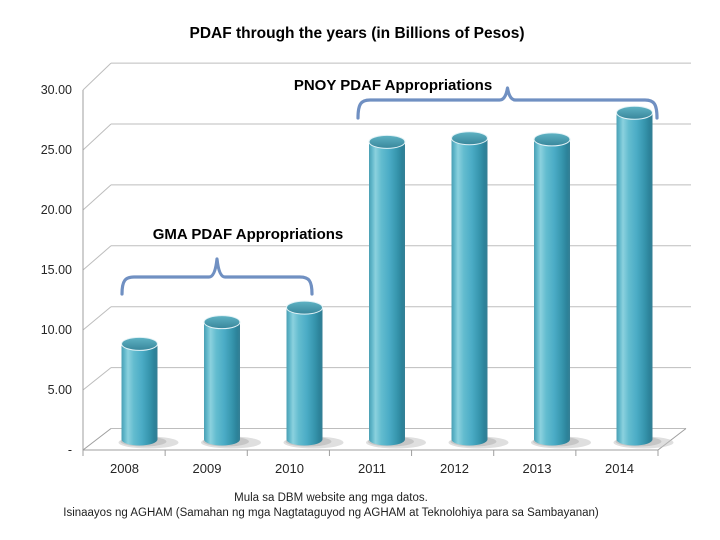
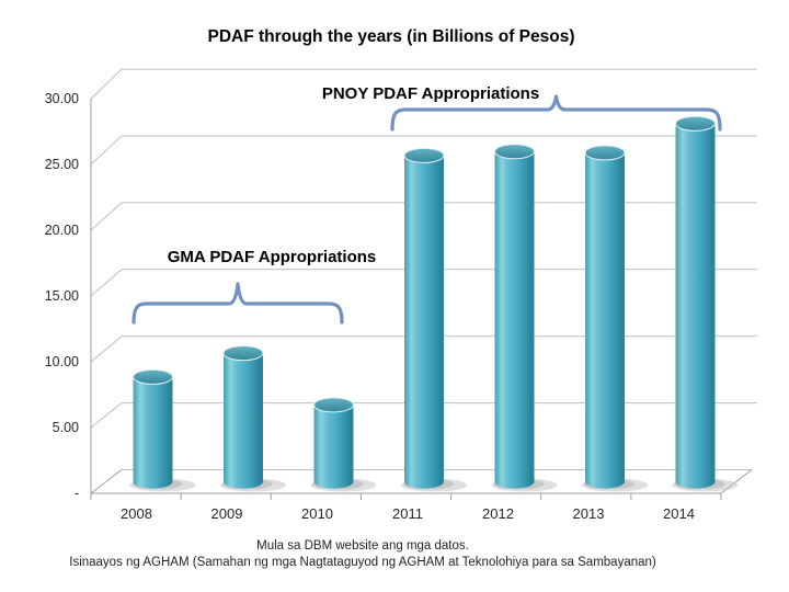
2010: 10.9 -> 5.8
